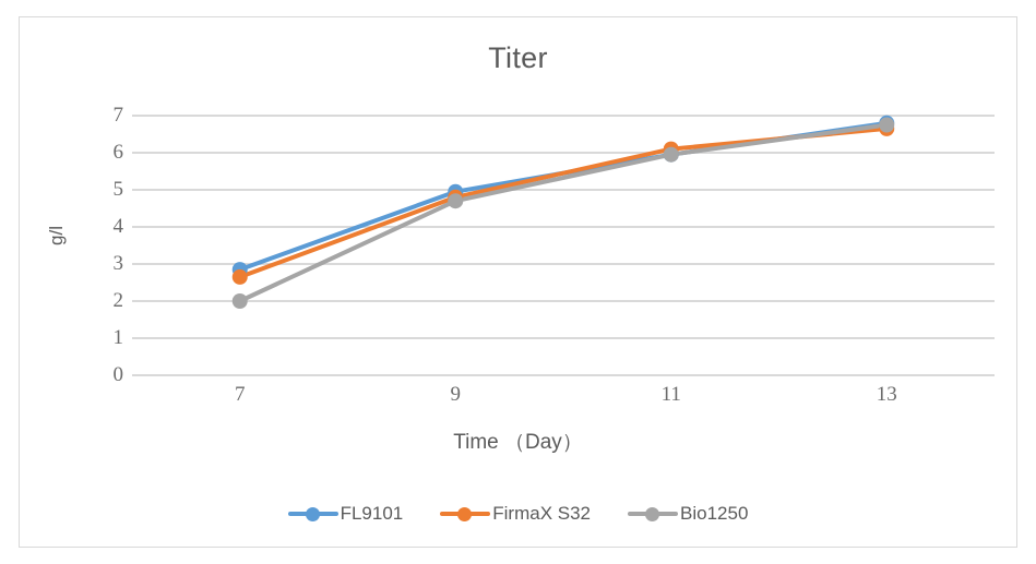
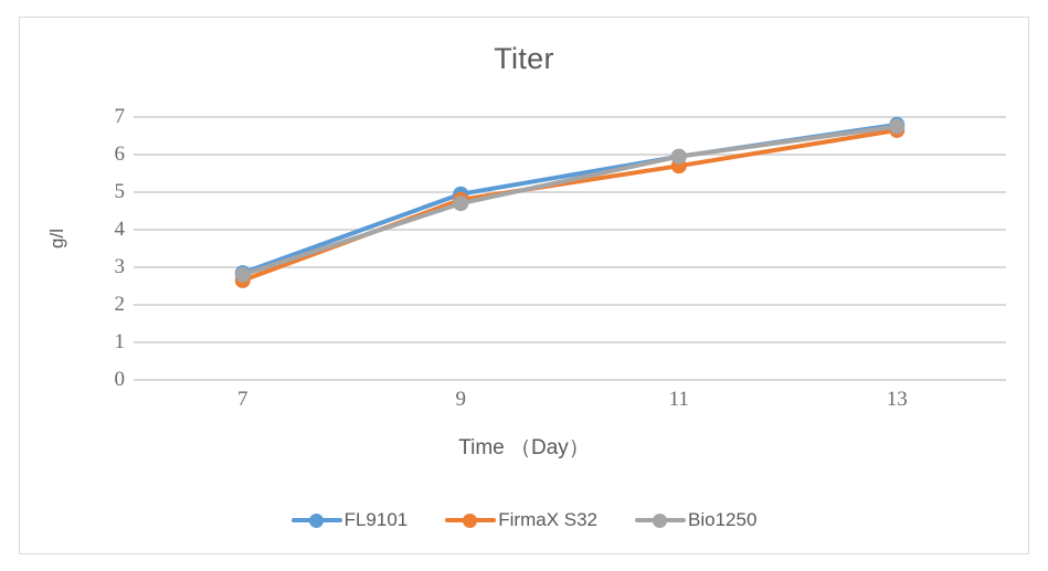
Bio1250/7: 2.0 -> 2.8
FirmaX S32/11: 6.1 -> 5.7
